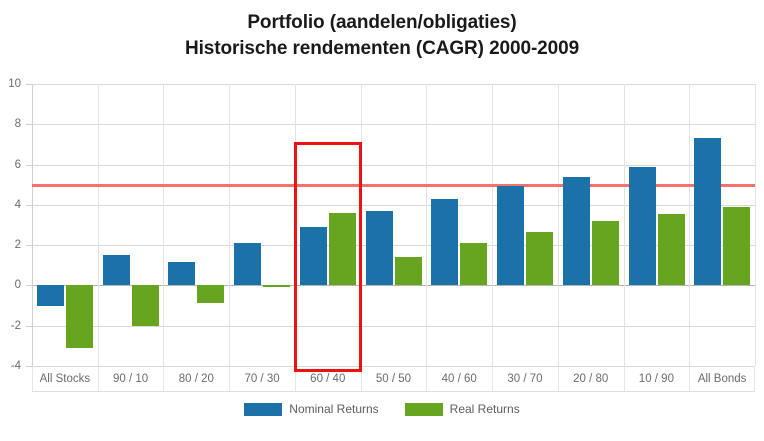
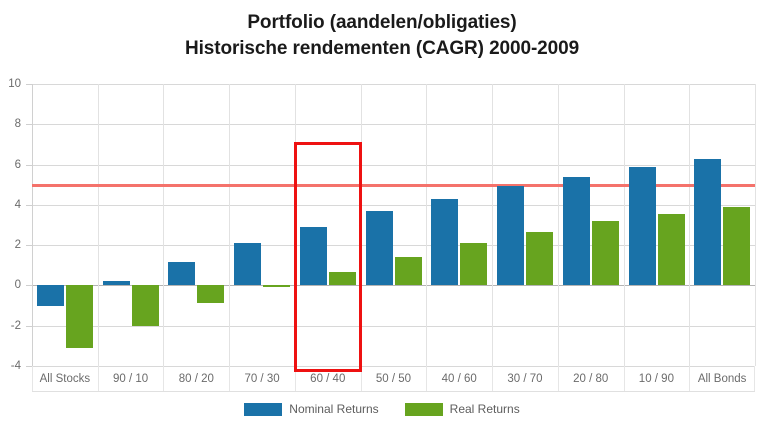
Nominal Returns/90 / 10: 1.5 -> 0.2
Real Returns/60 / 40: 3.6 -> 0.7
Nominal Returns/All Bonds: 7.3 -> 6.3
